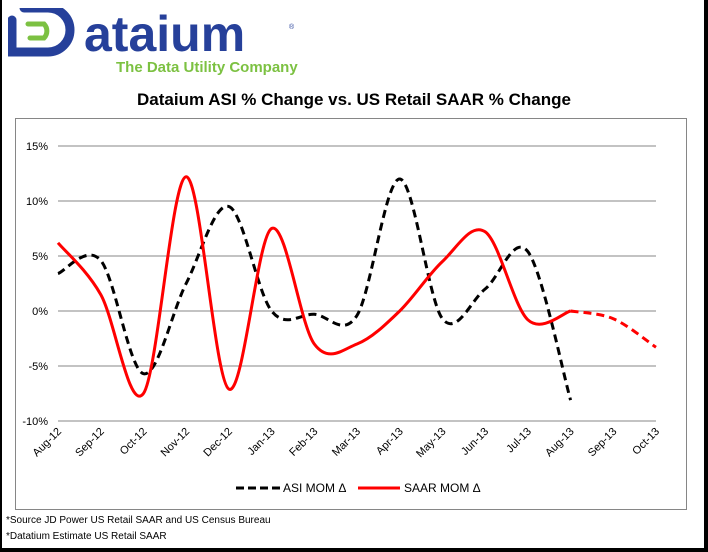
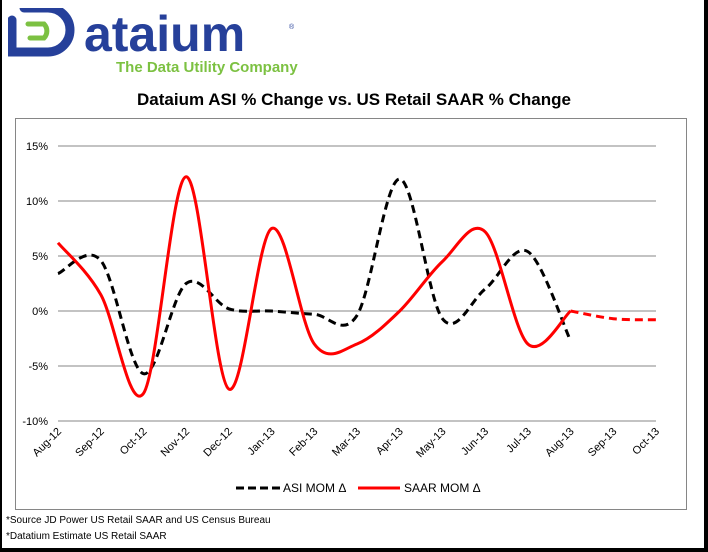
ASI MOM Δ/Dec-12: 9.5% -> 0.2%
SAAR MOM Δ/Jul-13: -0.8% -> -3.0%
ASI MOM Δ/Aug-13: -8.1% -> -2.7%
SAAR MOM Δ/Oct-13: -3.3% -> -0.8%
